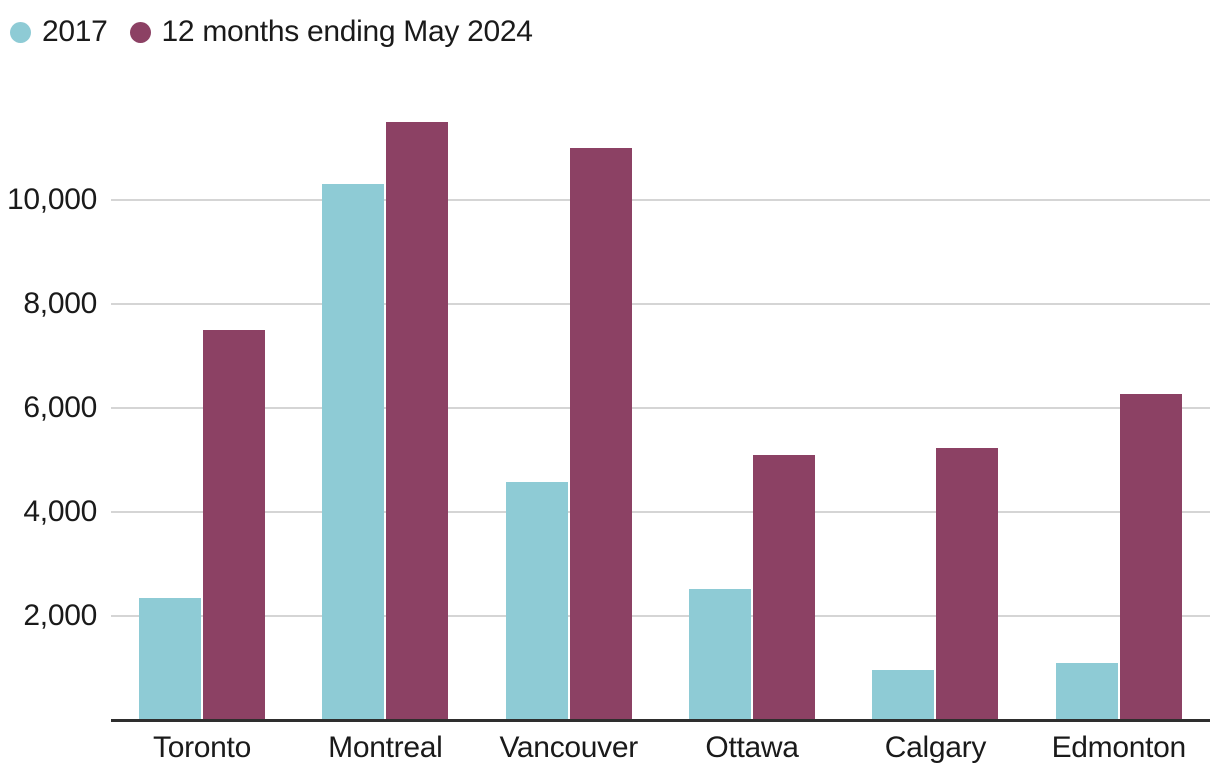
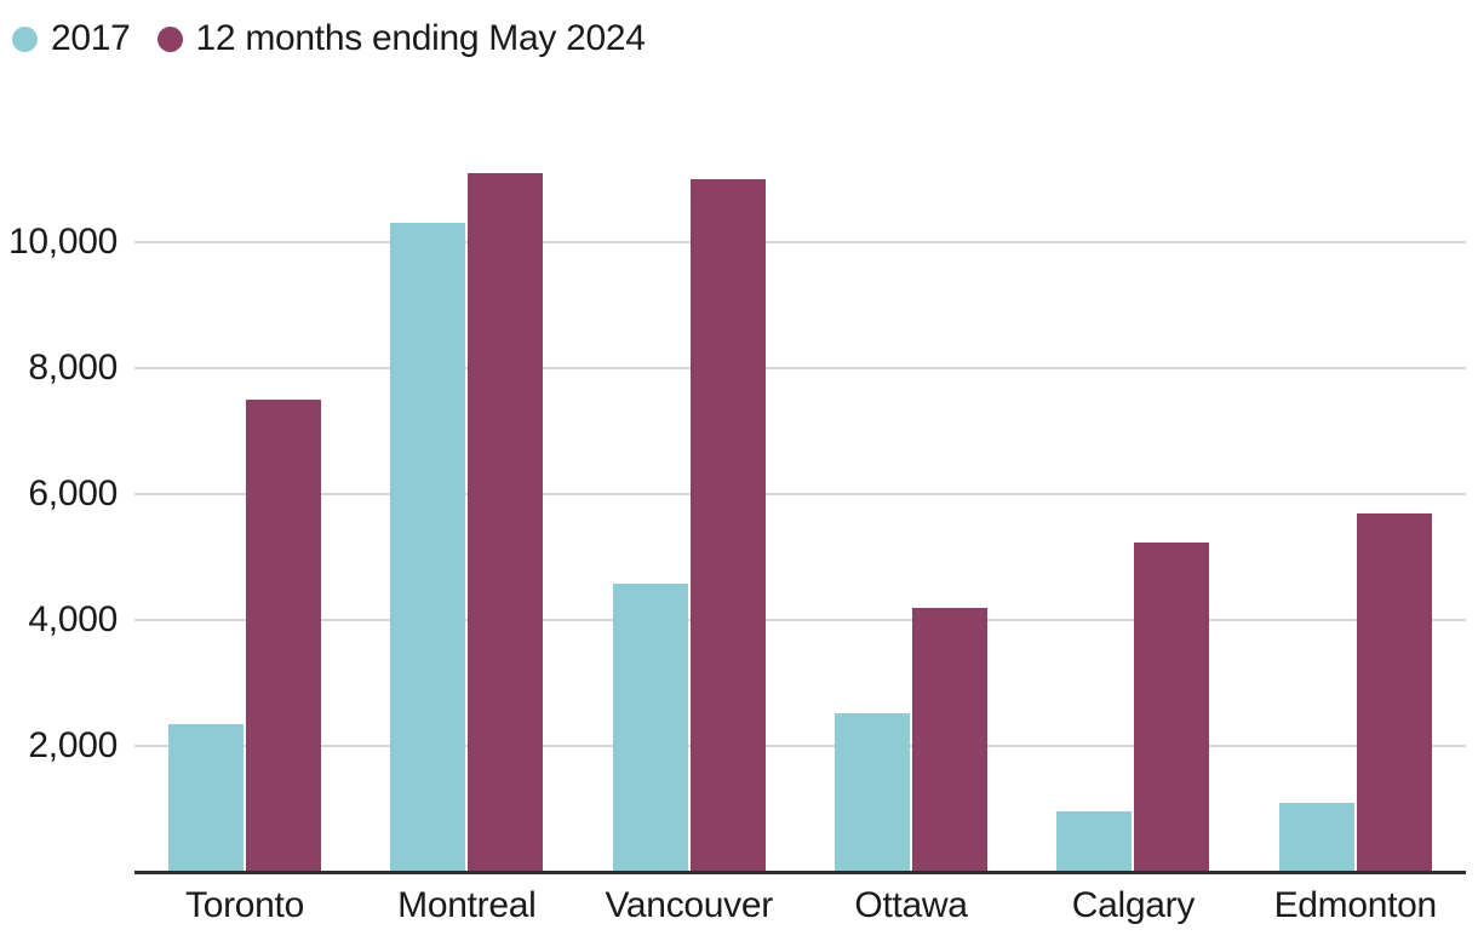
12 months ending May 2024/Montreal: 11500 -> 11100
12 months ending May 2024/Ottawa: 5100 -> 4200
12 months ending May 2024/Edmonton: 6300 -> 5700
